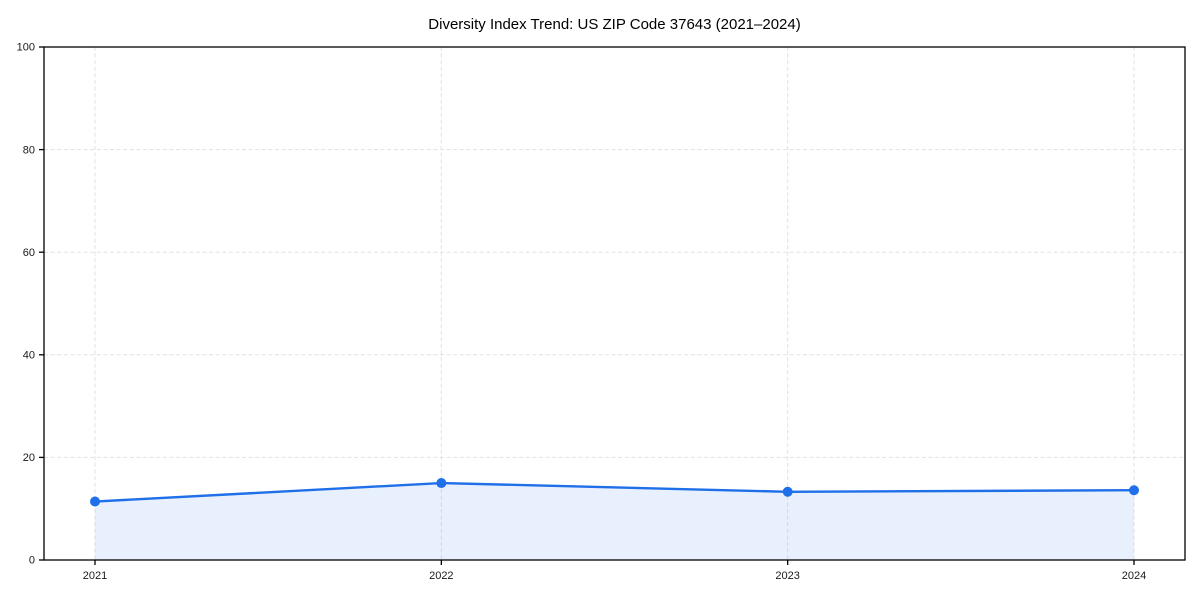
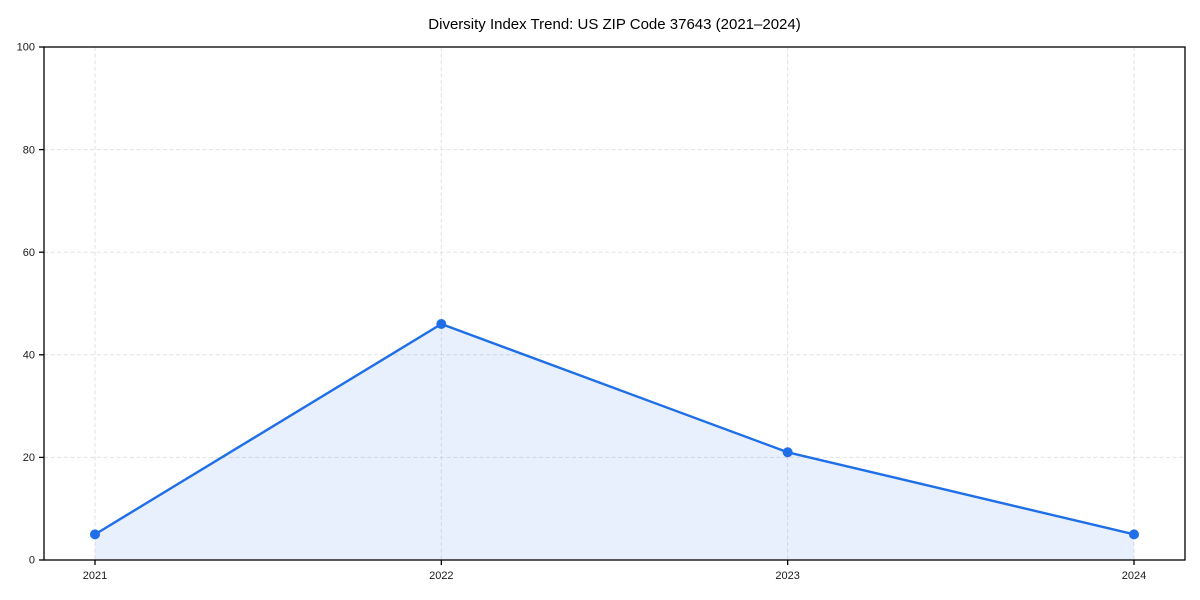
2021: 11 -> 5
2022: 15 -> 46
2023: 13 -> 21
2024: 14 -> 5
